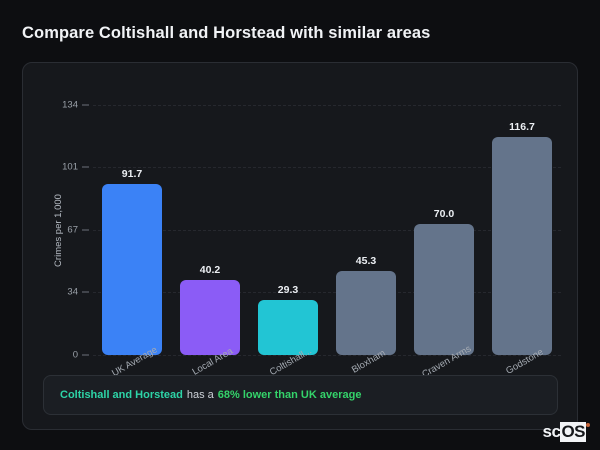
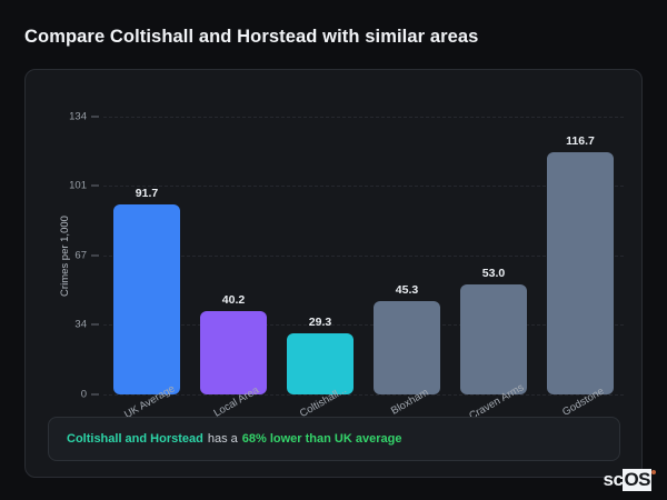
Craven Arms: 70.0 -> 53.0
